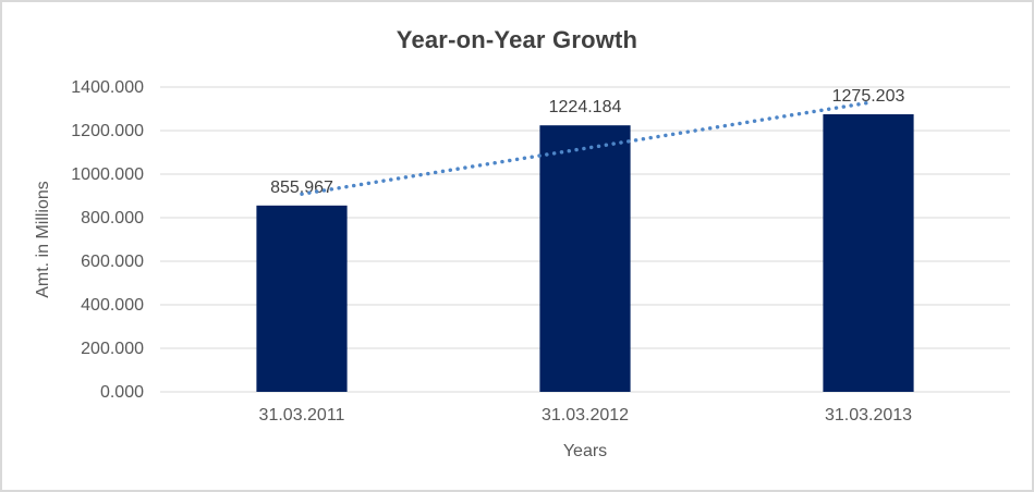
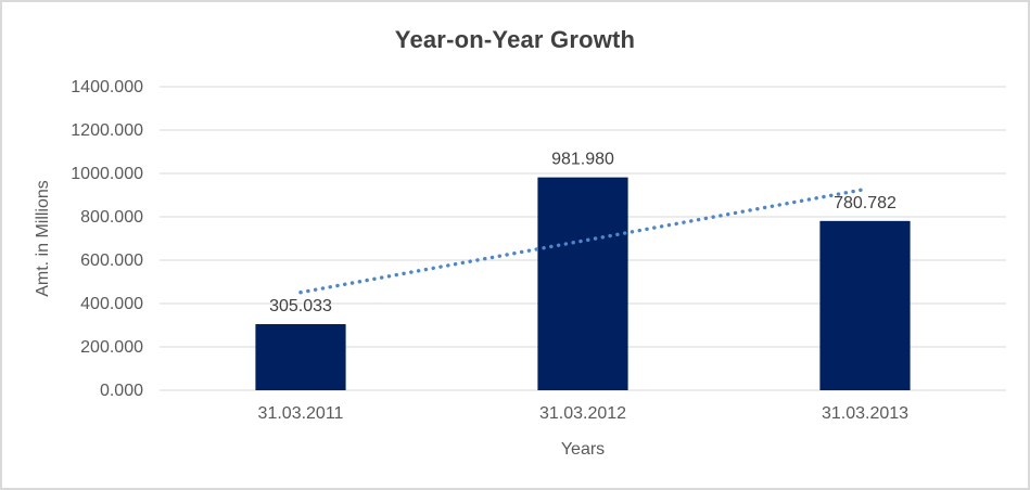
31.03.2011: 855.967 -> 305.033
31.03.2012: 1224.184 -> 981.980
31.03.2013: 1275.203 -> 780.782
